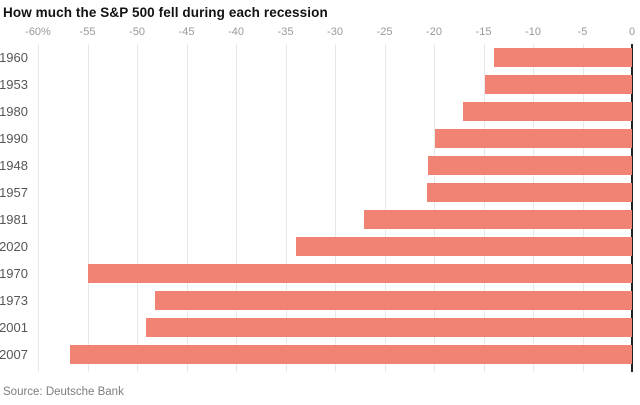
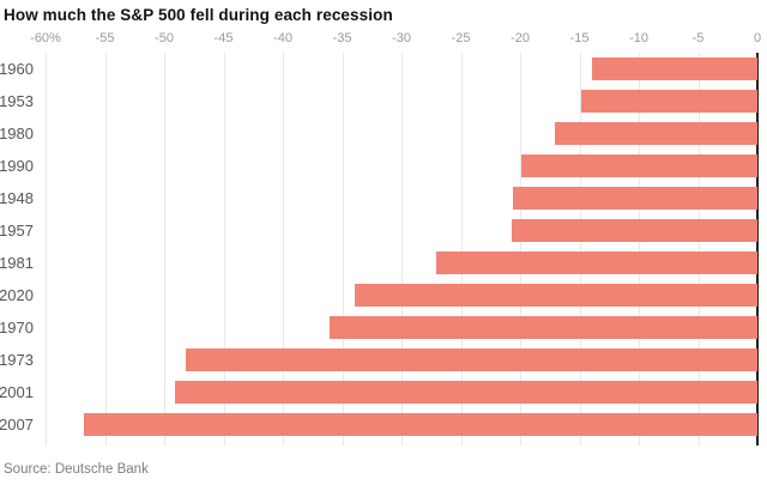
1970: -55.0 -> -36.1
